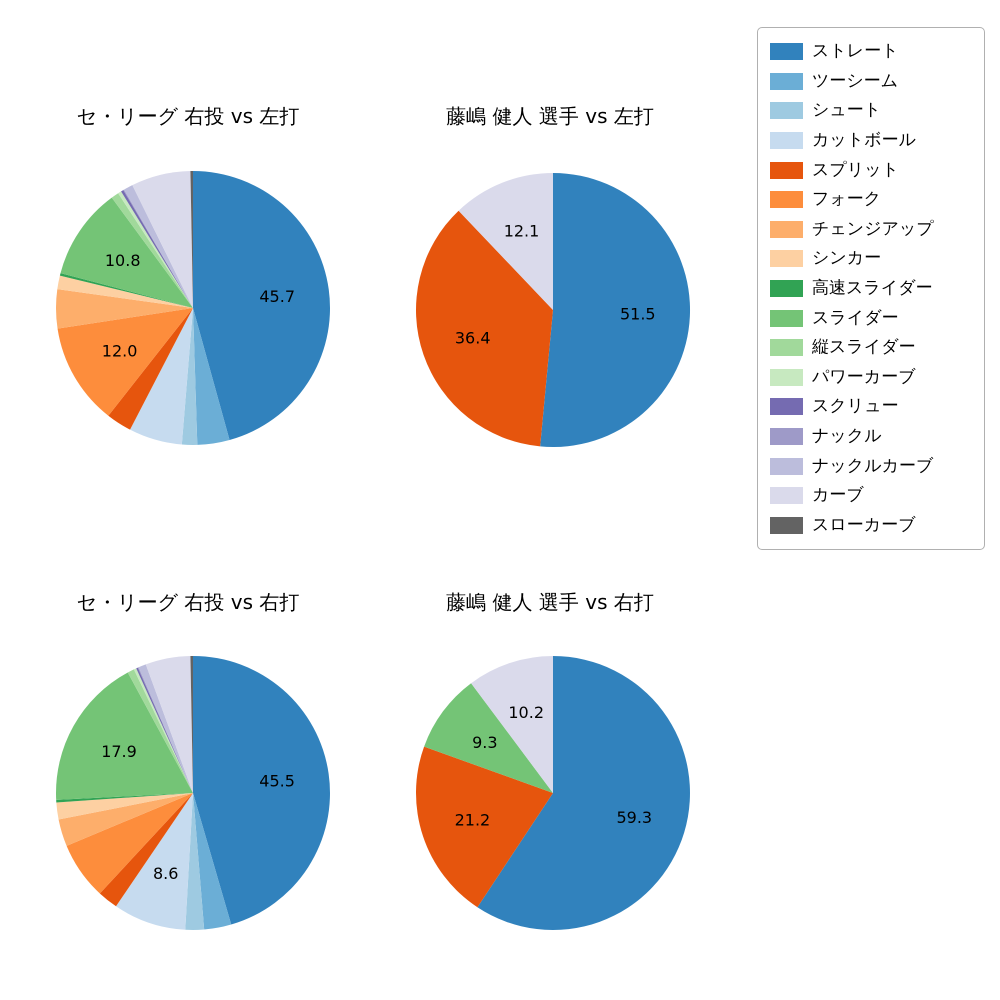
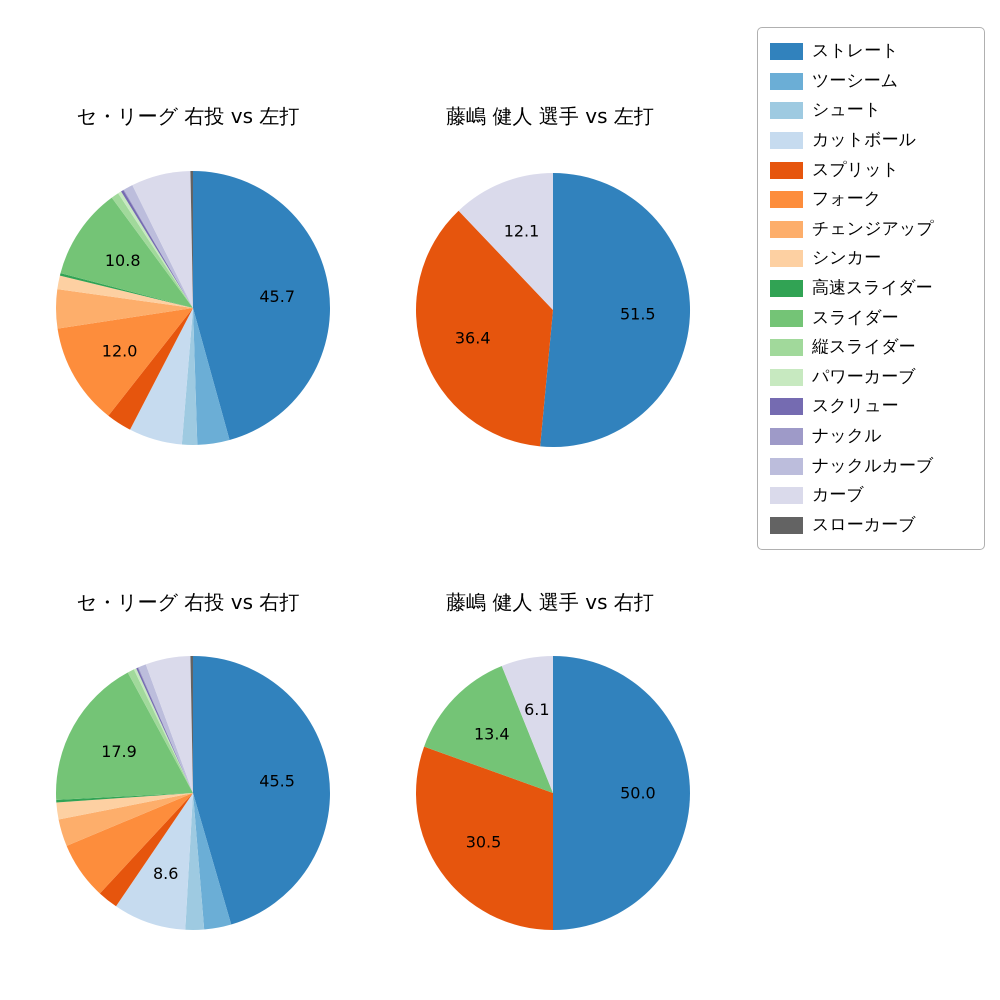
藤嶋 健人 選手 vs 右打/ストレート: 59.3 -> 50.0
藤嶋 健人 選手 vs 右打/スプリット: 21.2 -> 30.5
藤嶋 健人 選手 vs 右打/スライダー: 9.3 -> 13.4
藤嶋 健人 選手 vs 右打/カーブ: 10.2 -> 6.1
